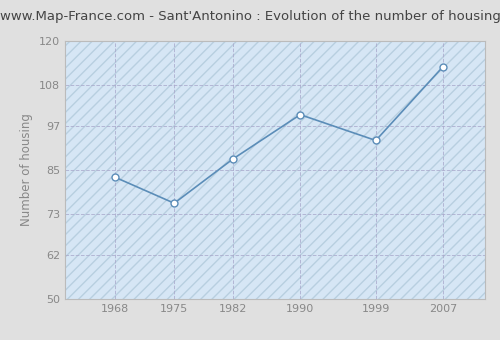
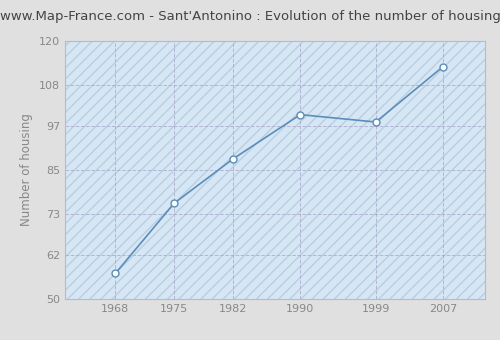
1968: 83 -> 57
1999: 93 -> 98
